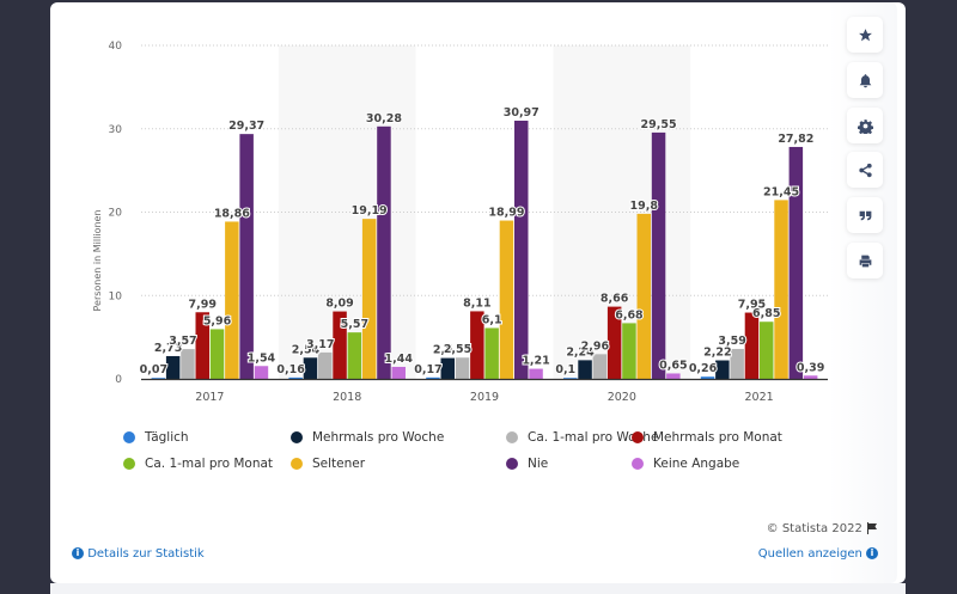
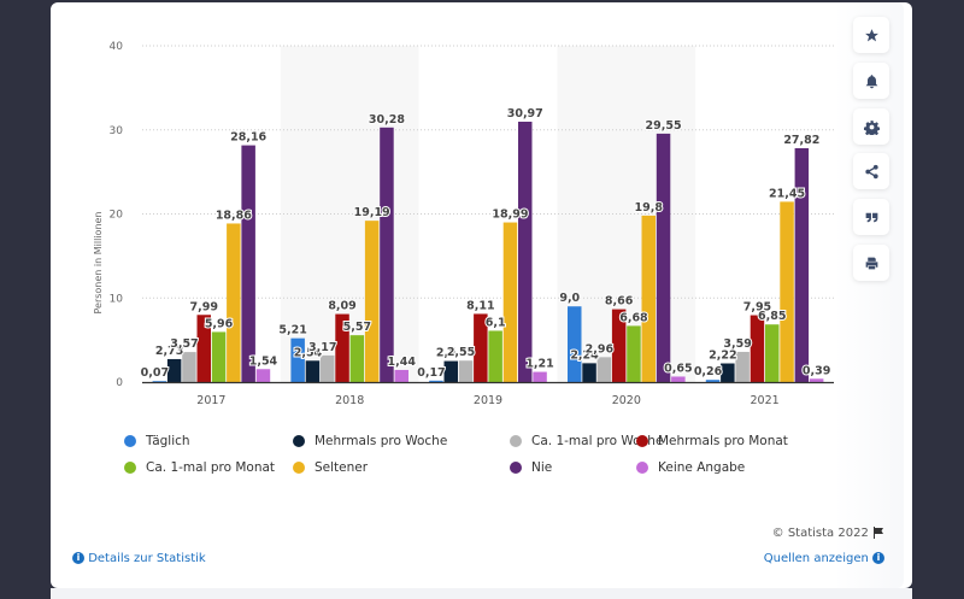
Nie/2017: 29,37 -> 28,16
Täglich/2018: 0,16 -> 5,21
Täglich/2020: 0,1 -> 9,0
